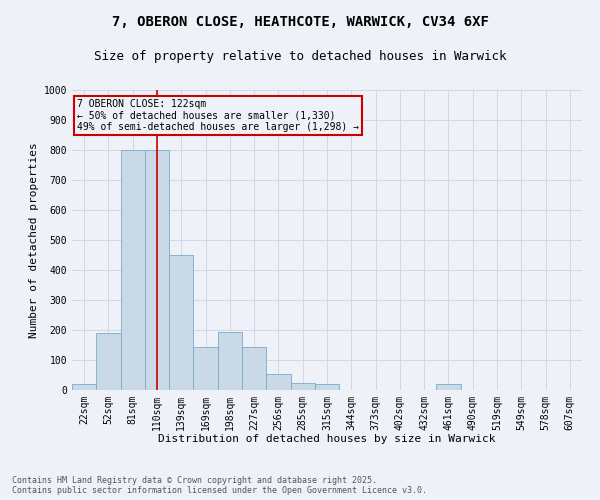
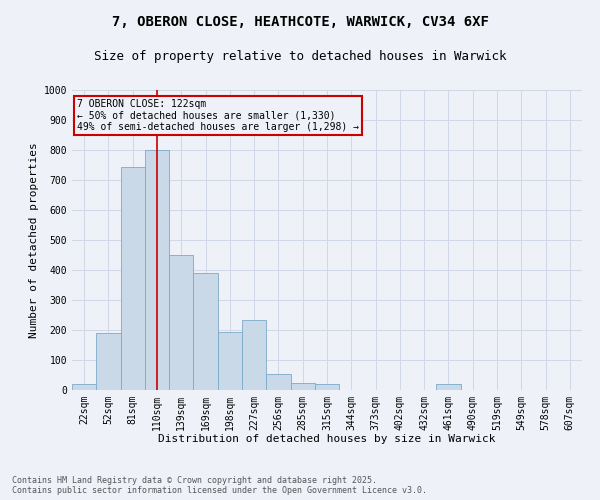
81sqm: 800 -> 745
169sqm: 145 -> 390
227sqm: 145 -> 235
